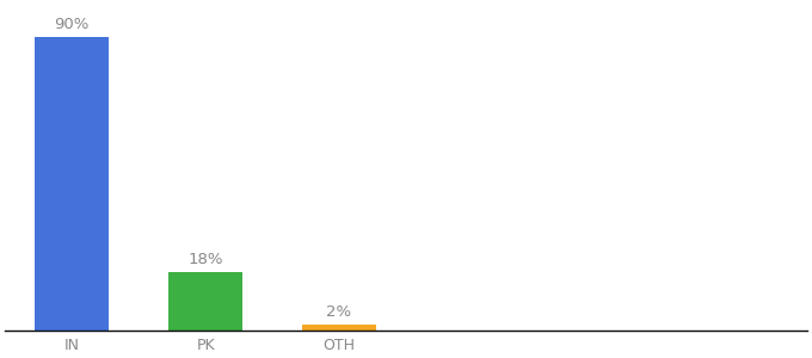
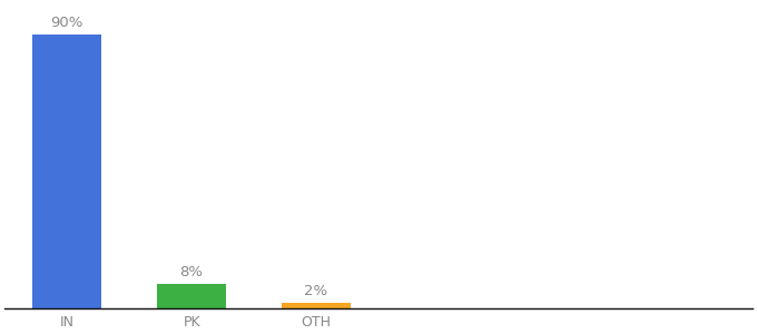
PK: 18% -> 8%
